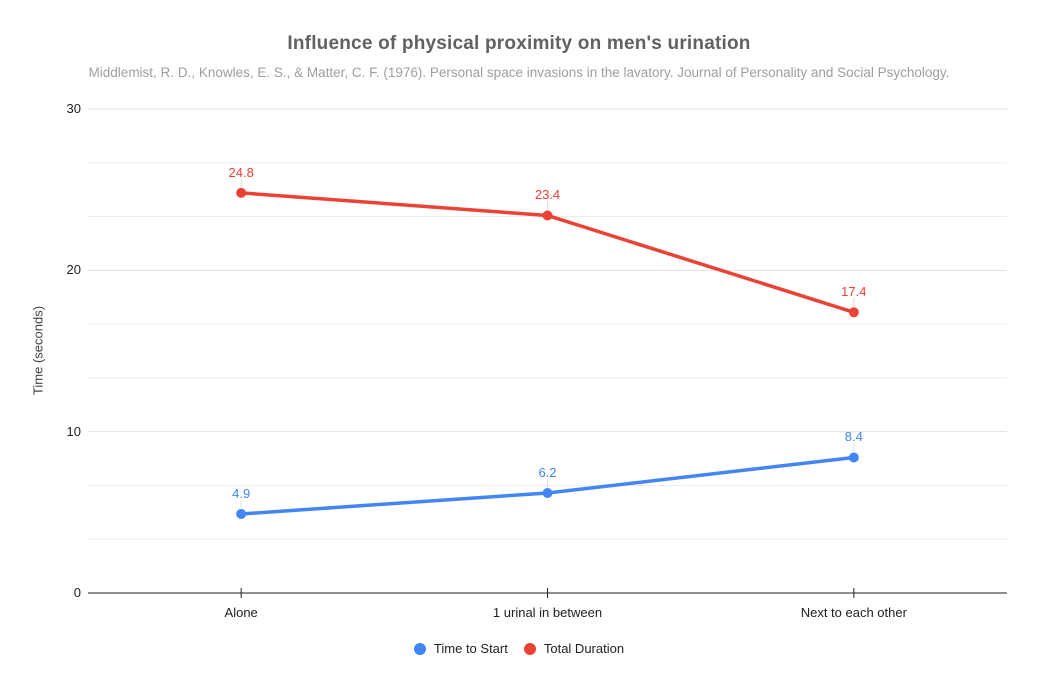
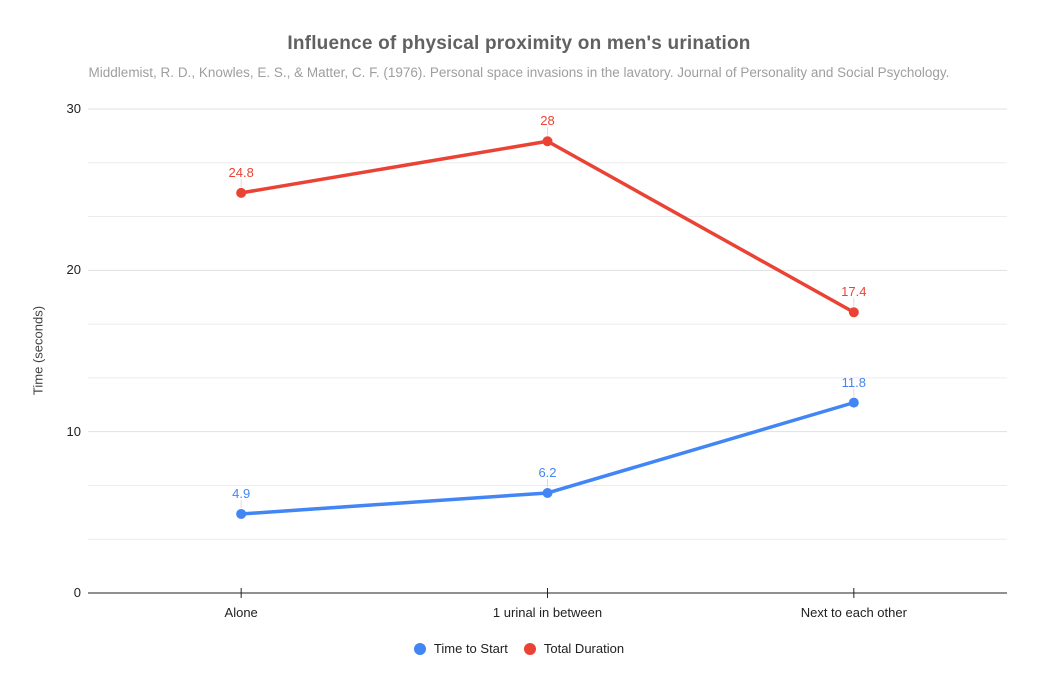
Total Duration/1 urinal in between: 23.4 -> 28
Time to Start/Next to each other: 8.4 -> 11.8
